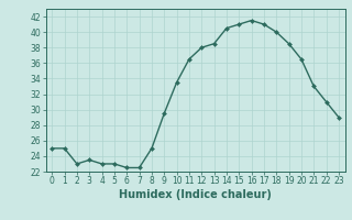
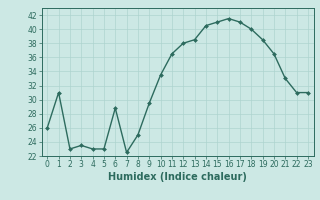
0: 25.0 -> 26.0
1: 25.0 -> 31.0
6: 22.5 -> 28.8
23: 29.0 -> 31.0
